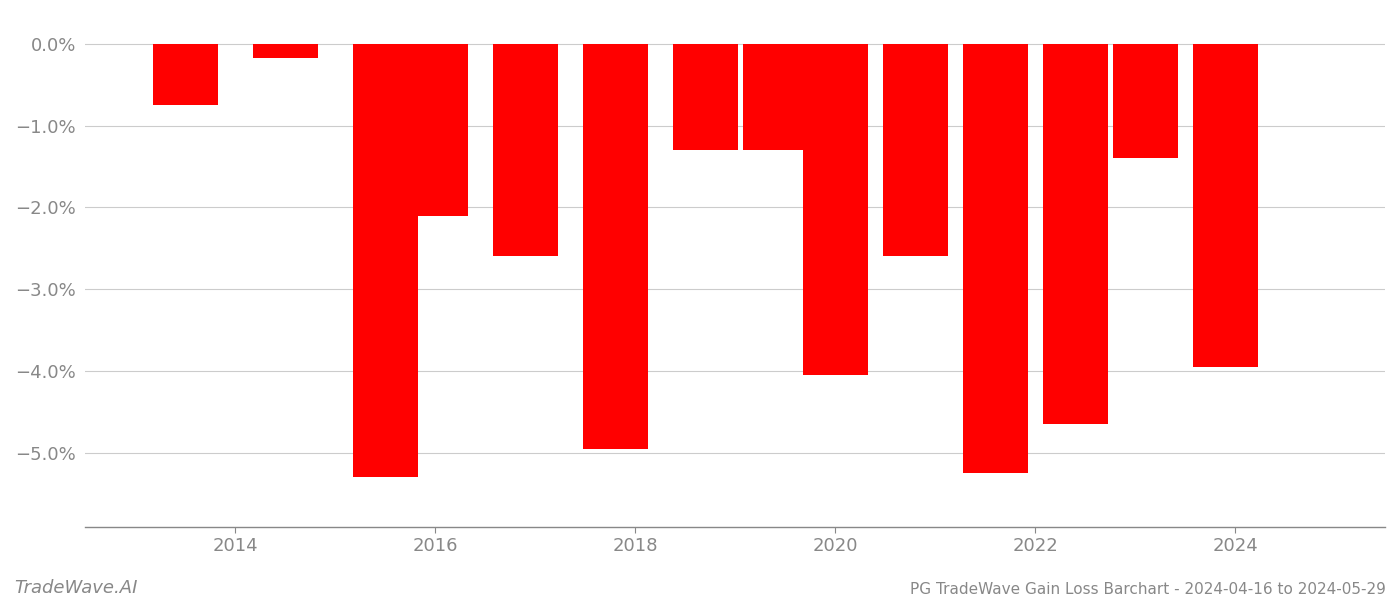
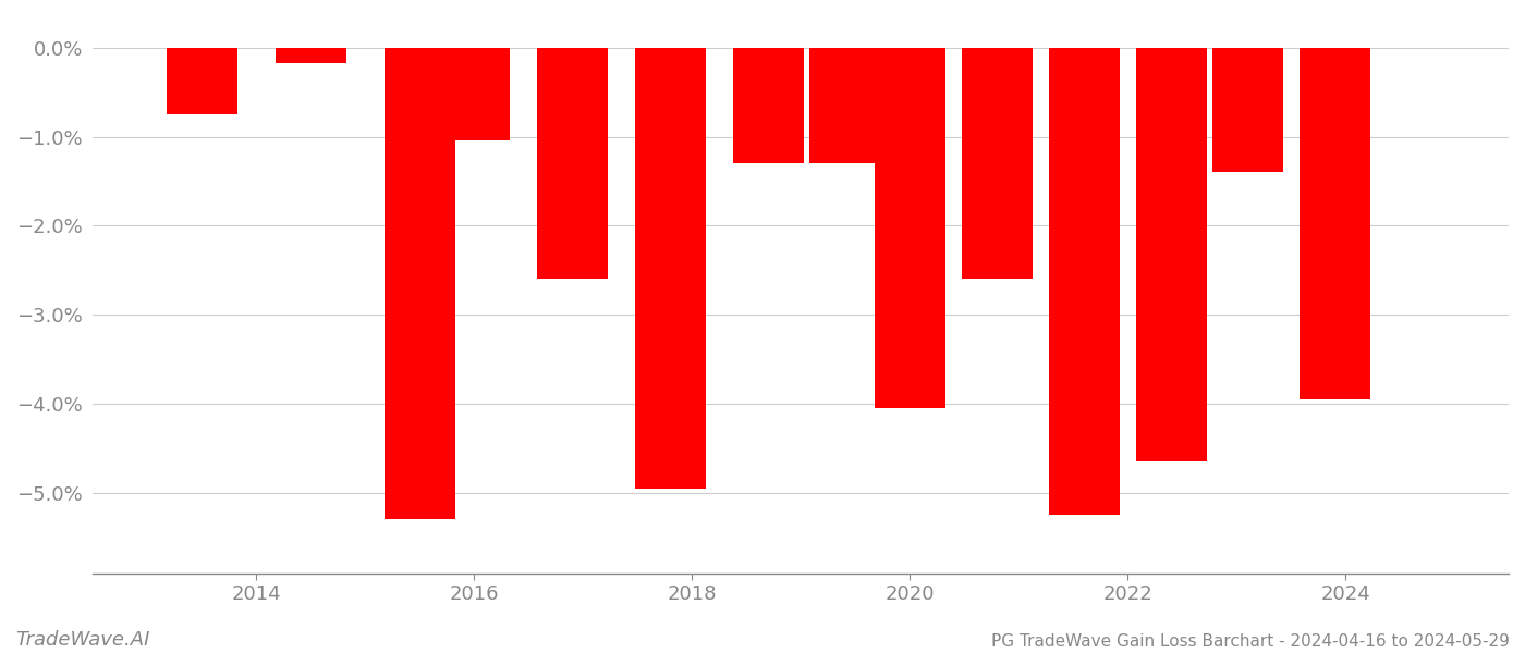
2016: -2.10% -> -1.04%
